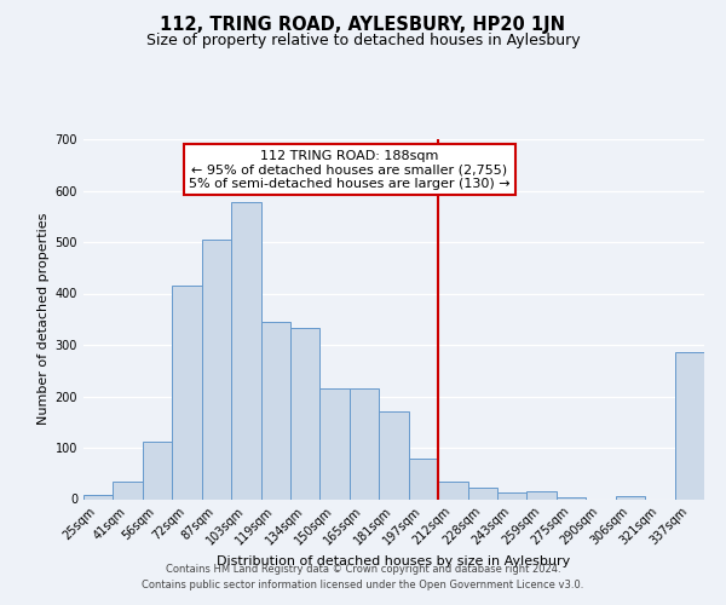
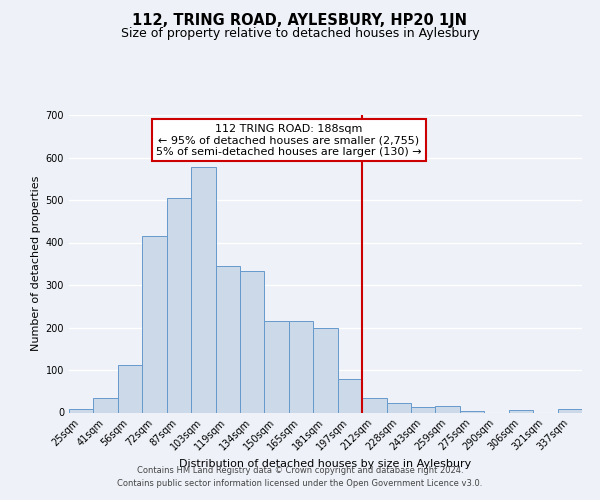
181sqm: 170 -> 200
337sqm: 285 -> 8
